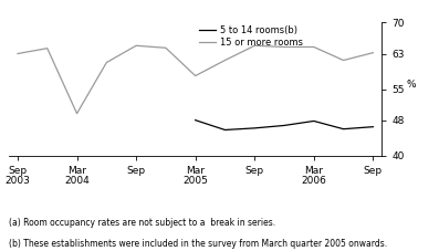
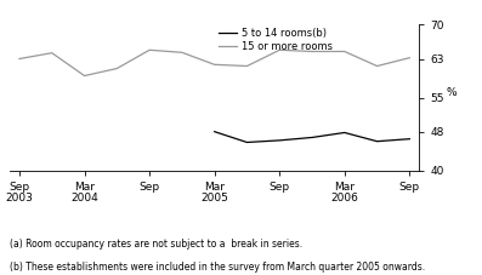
15 or more rooms/Mar 2004: 49.5 -> 59.5
15 or more rooms/Mar 2005: 58.0 -> 61.8
